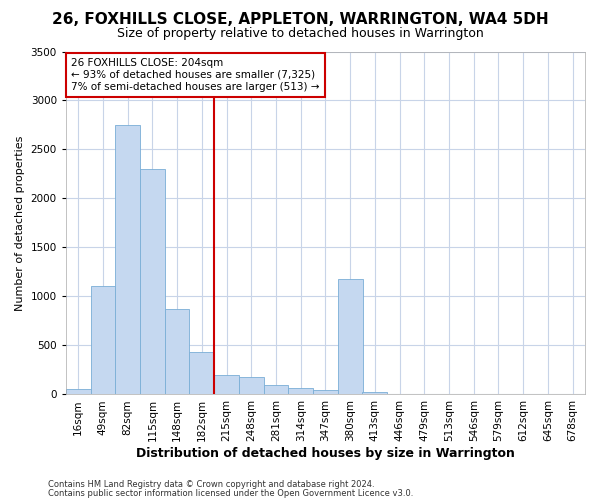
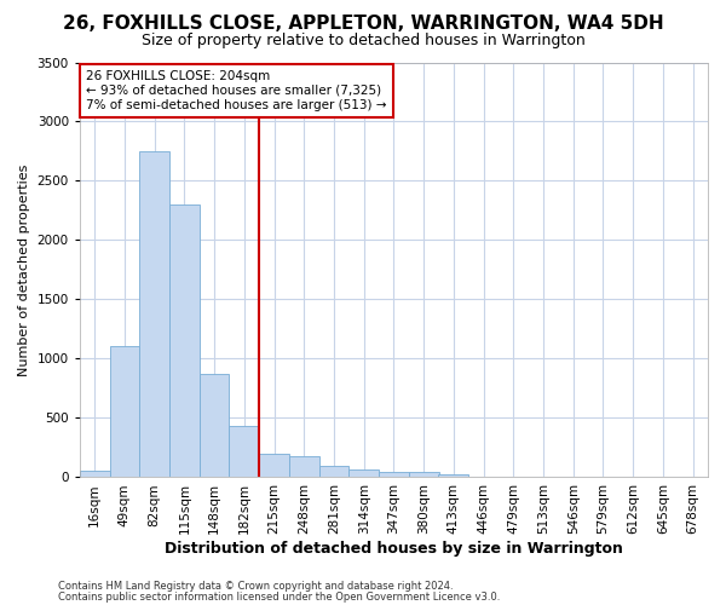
380sqm: 1180 -> 40
